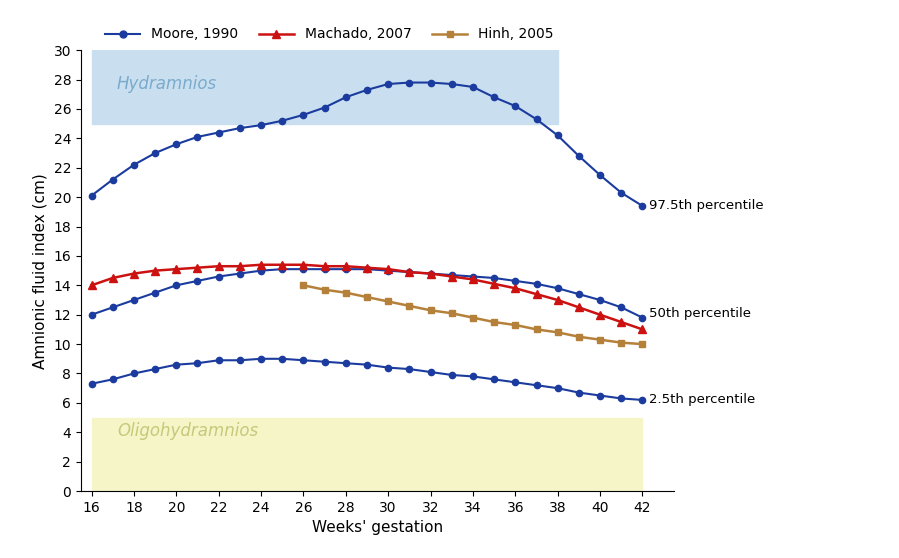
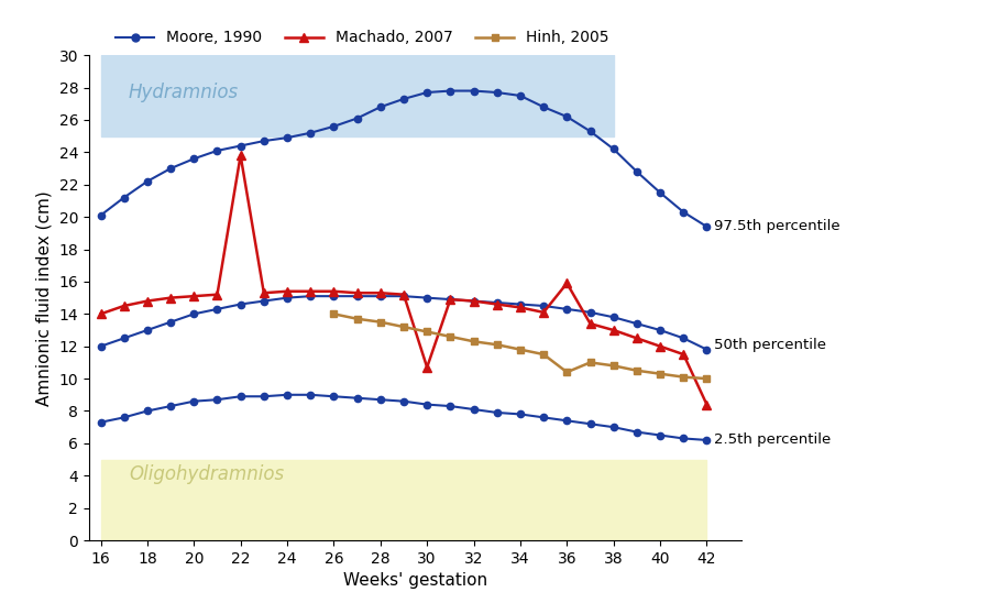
Machado, 2007/22: 15.3 -> 23.8
Machado, 2007/30: 15.1 -> 10.7
Machado, 2007/36: 13.8 -> 15.9
Hinh, 2005/36: 11.3 -> 10.4
Machado, 2007/42: 11.0 -> 8.4
